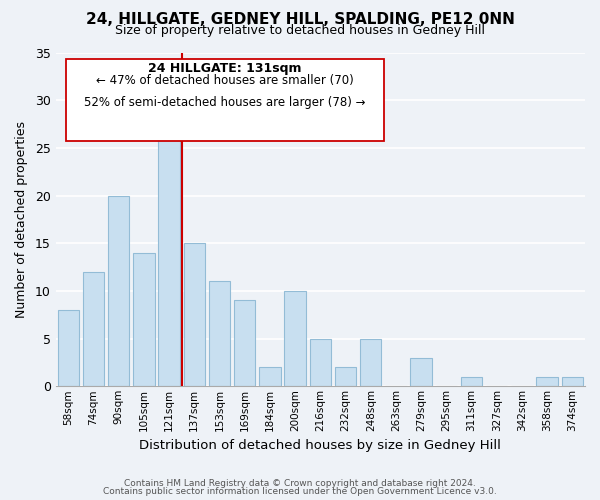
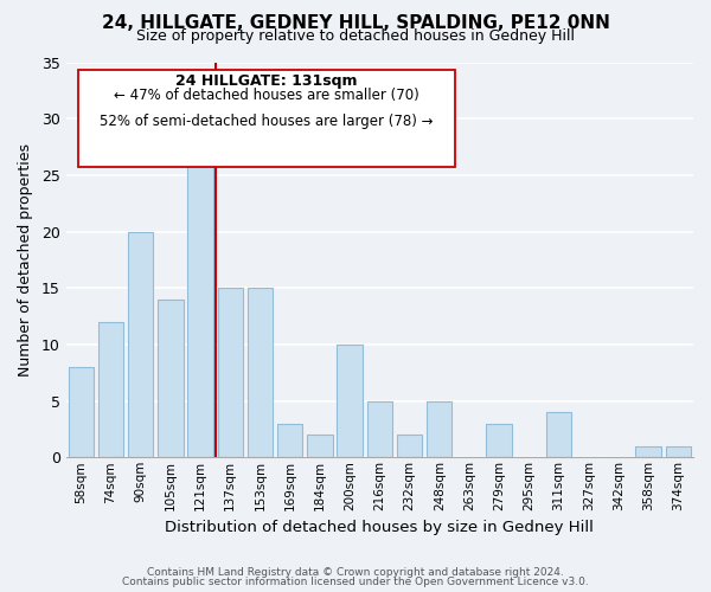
153sqm: 11 -> 15
169sqm: 9 -> 3
311sqm: 1 -> 4
